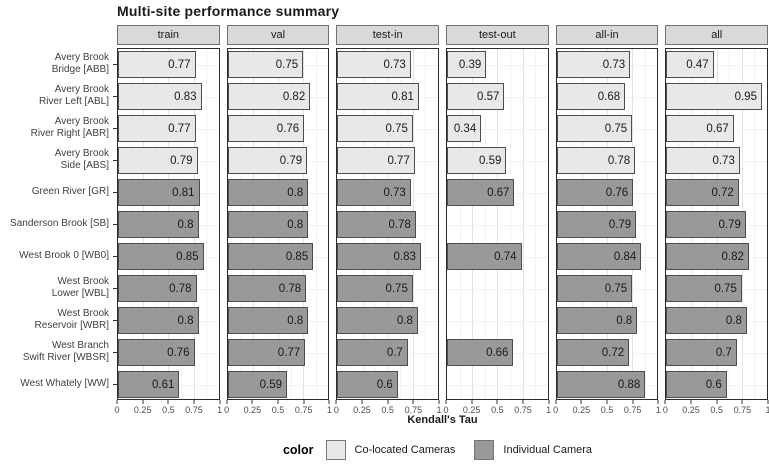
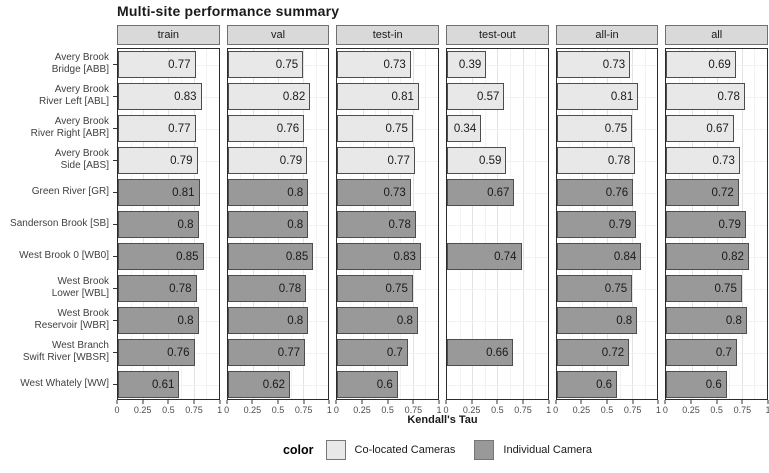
all/Avery Brook Bridge [ABB]: 0.47 -> 0.69
all-in/Avery Brook River Left [ABL]: 0.68 -> 0.81
all/Avery Brook River Left [ABL]: 0.95 -> 0.78
val/West Whately [WW]: 0.59 -> 0.62
all-in/West Whately [WW]: 0.88 -> 0.6
